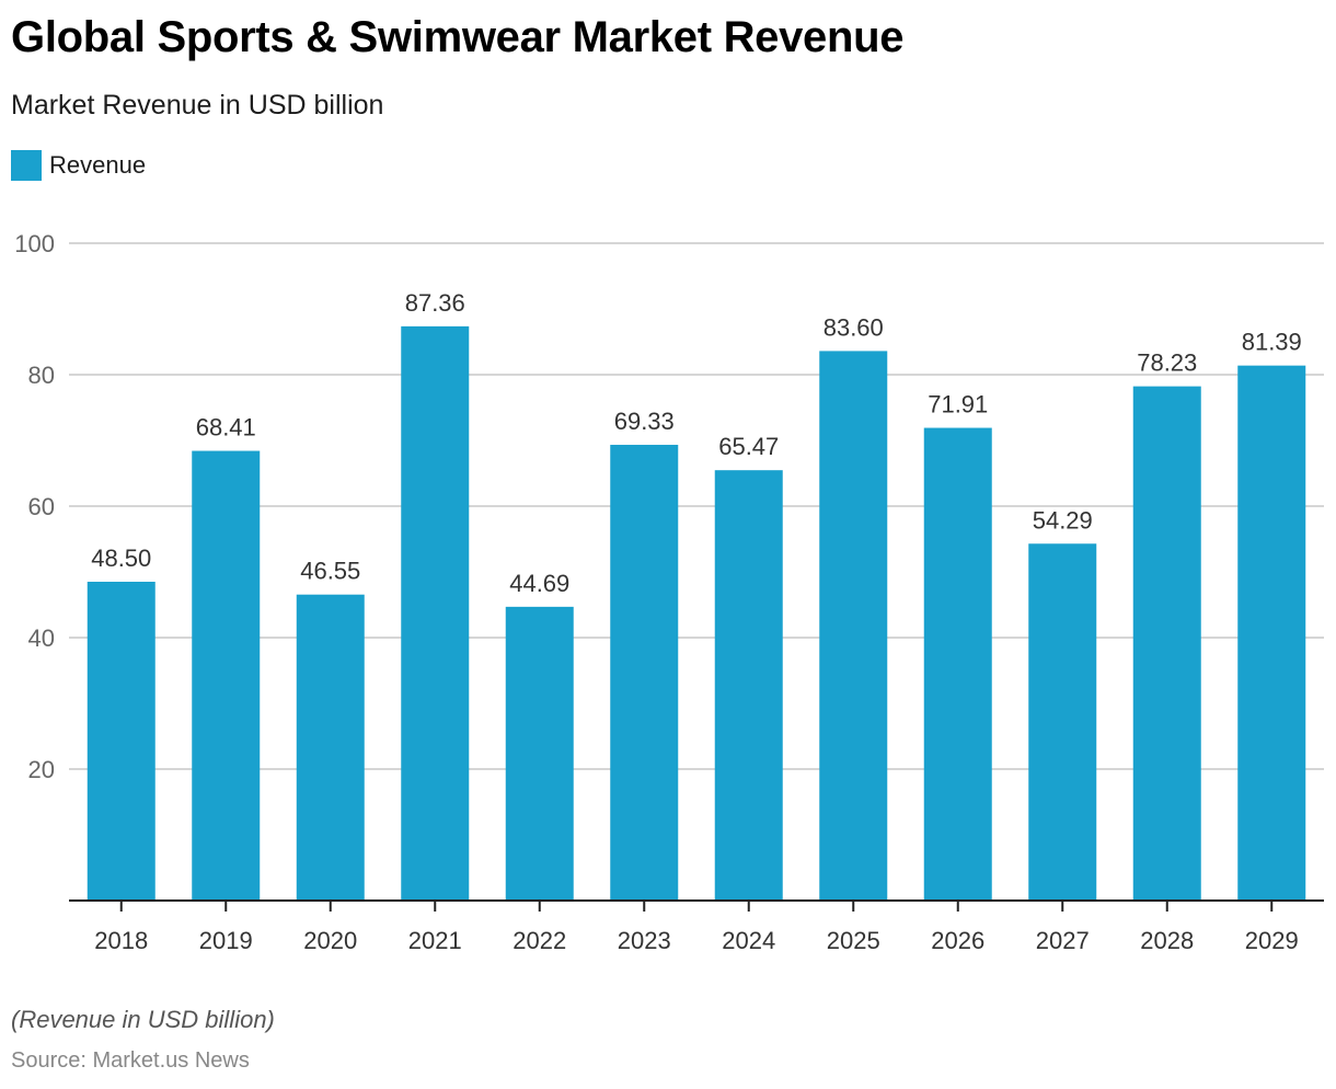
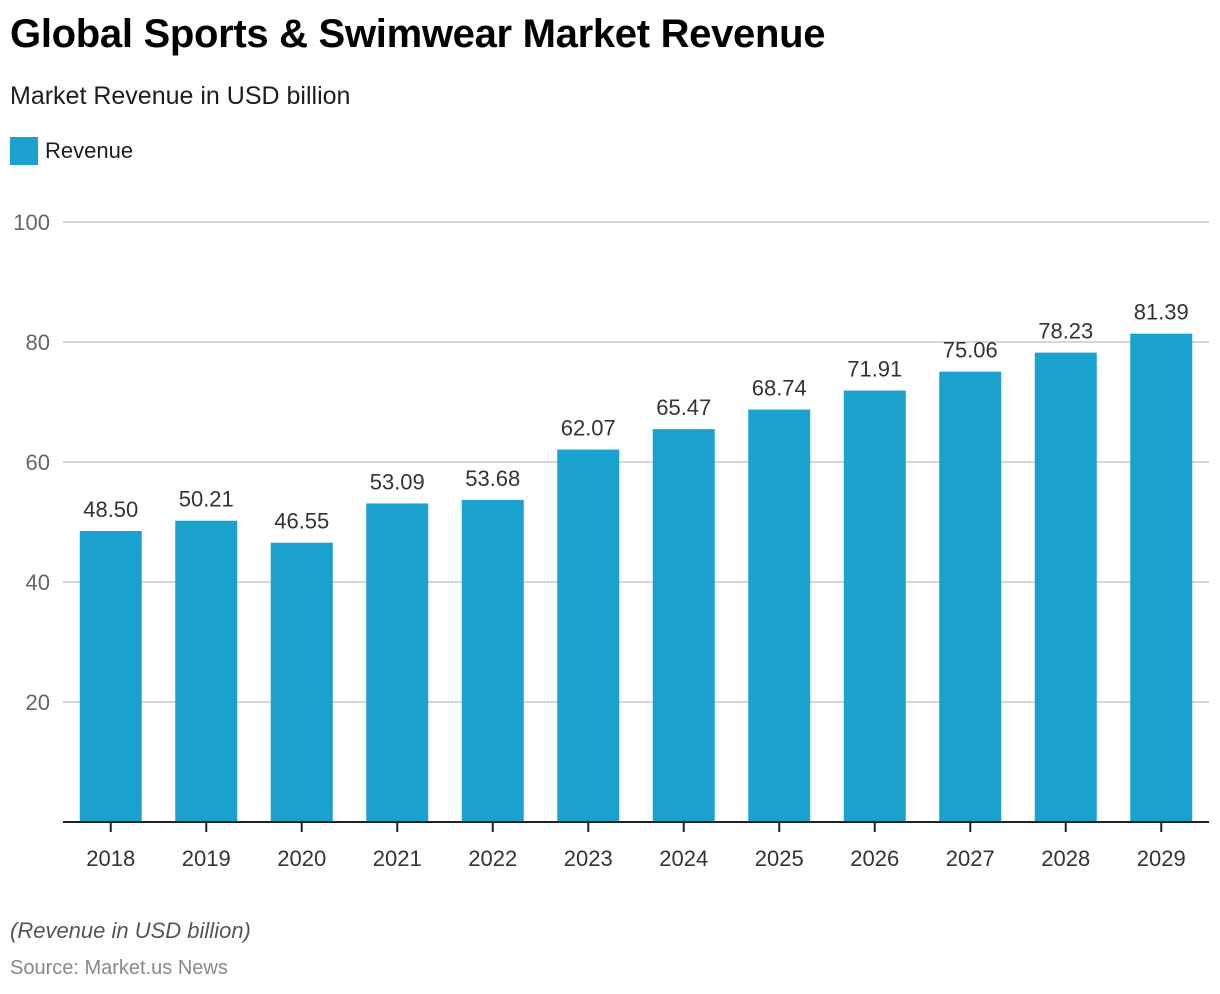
2019: 68.41 -> 50.21
2021: 87.36 -> 53.09
2022: 44.69 -> 53.68
2023: 69.33 -> 62.07
2025: 83.60 -> 68.74
2027: 54.29 -> 75.06
